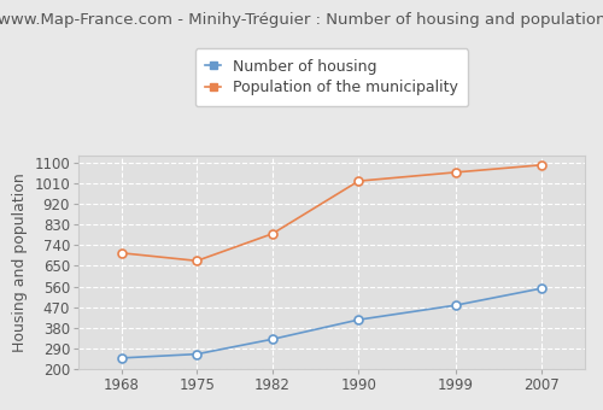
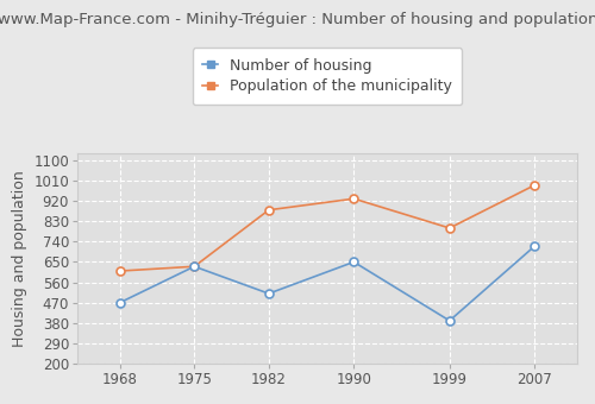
Number of housing/1968: 250 -> 470
Population of the municipality/1968: 710 -> 610
Number of housing/1975: 260 -> 630
Population of the municipality/1975: 670 -> 630
Number of housing/1982: 330 -> 510
Population of the municipality/1982: 790 -> 880
Number of housing/1990: 420 -> 650
Population of the municipality/1990: 1020 -> 930
Number of housing/1999: 480 -> 390
Population of the municipality/1999: 1060 -> 800
Number of housing/2007: 550 -> 720
Population of the municipality/2007: 1090 -> 990
